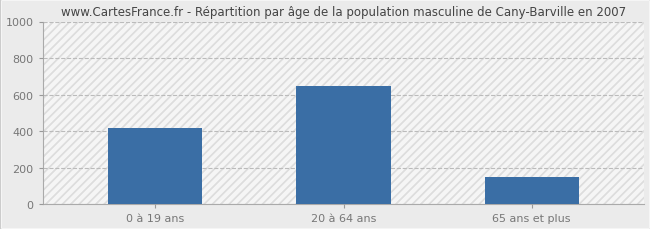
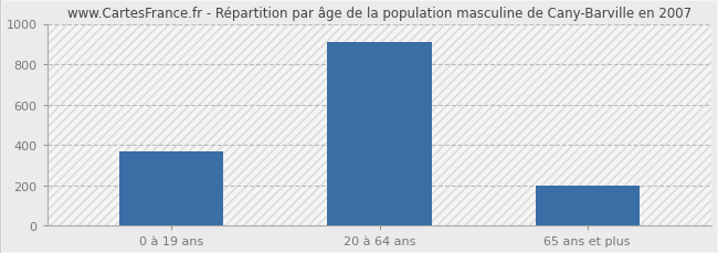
0 à 19 ans: 420 -> 370
20 à 64 ans: 650 -> 910
65 ans et plus: 150 -> 200
